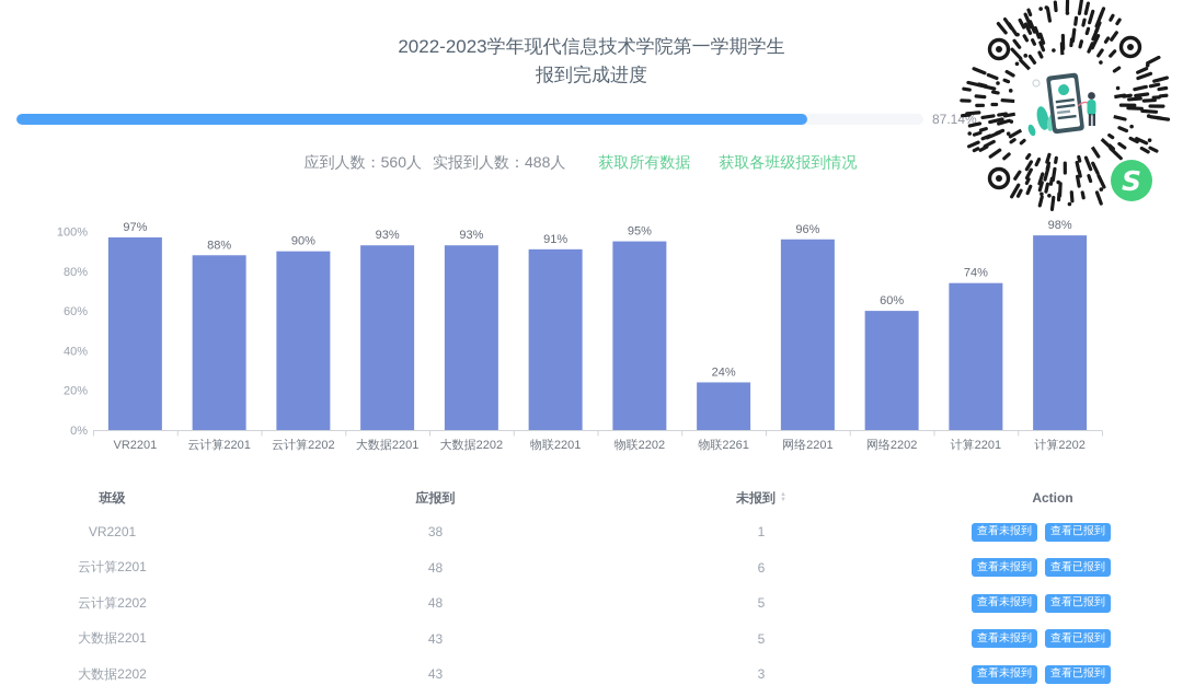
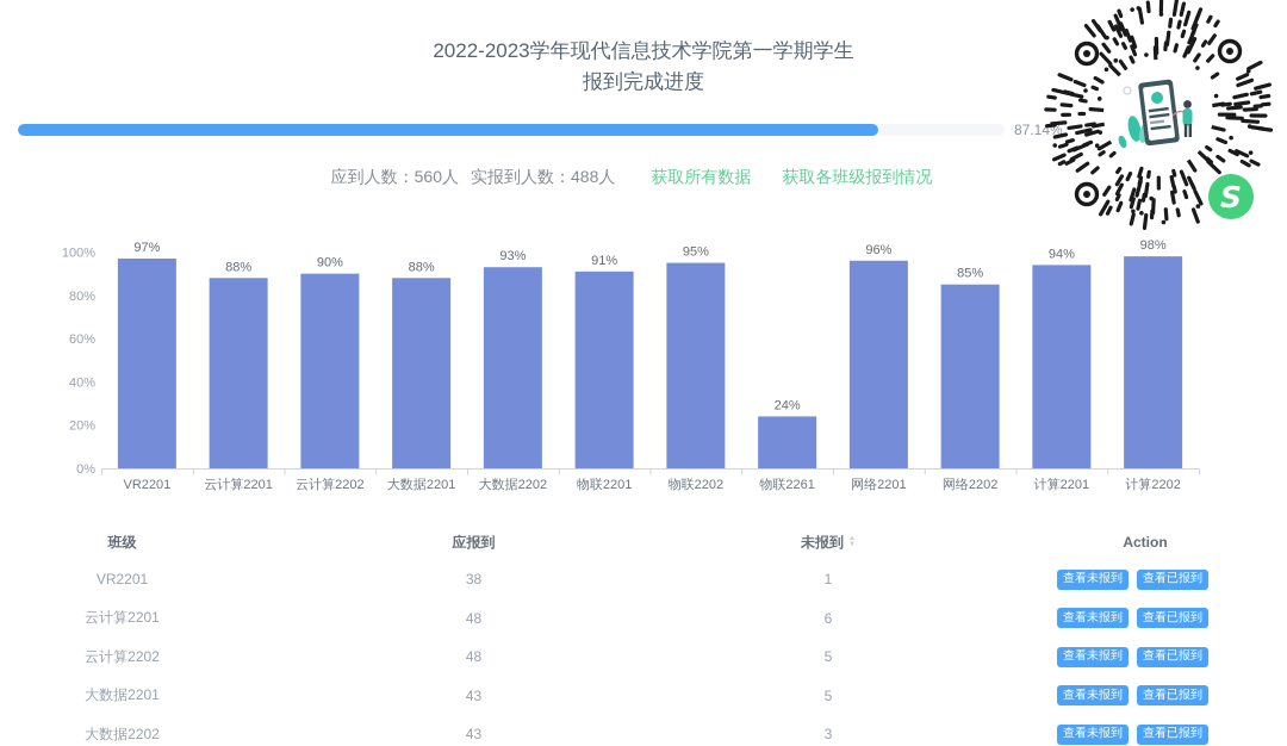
大数据2201: 93% -> 88%
网络2202: 60% -> 85%
计算2201: 74% -> 94%
